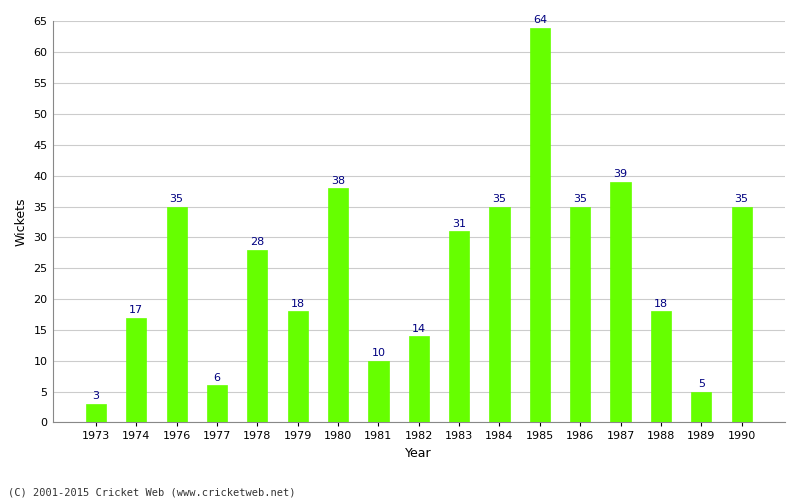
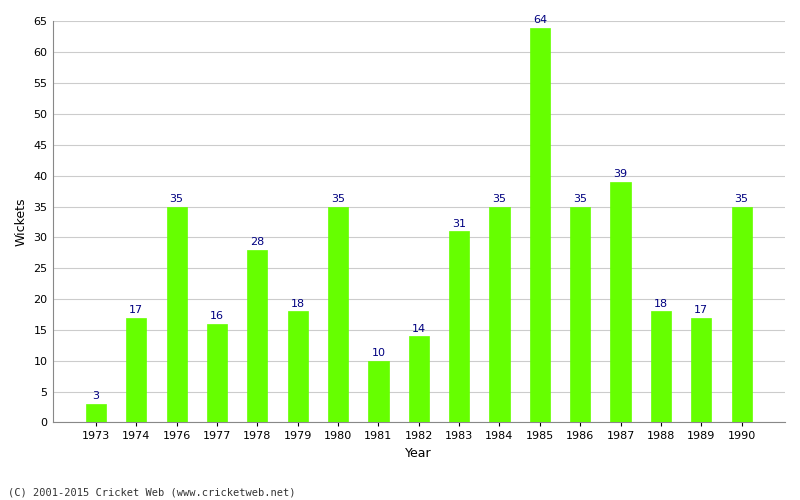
1977: 6 -> 16
1980: 38 -> 35
1989: 5 -> 17
